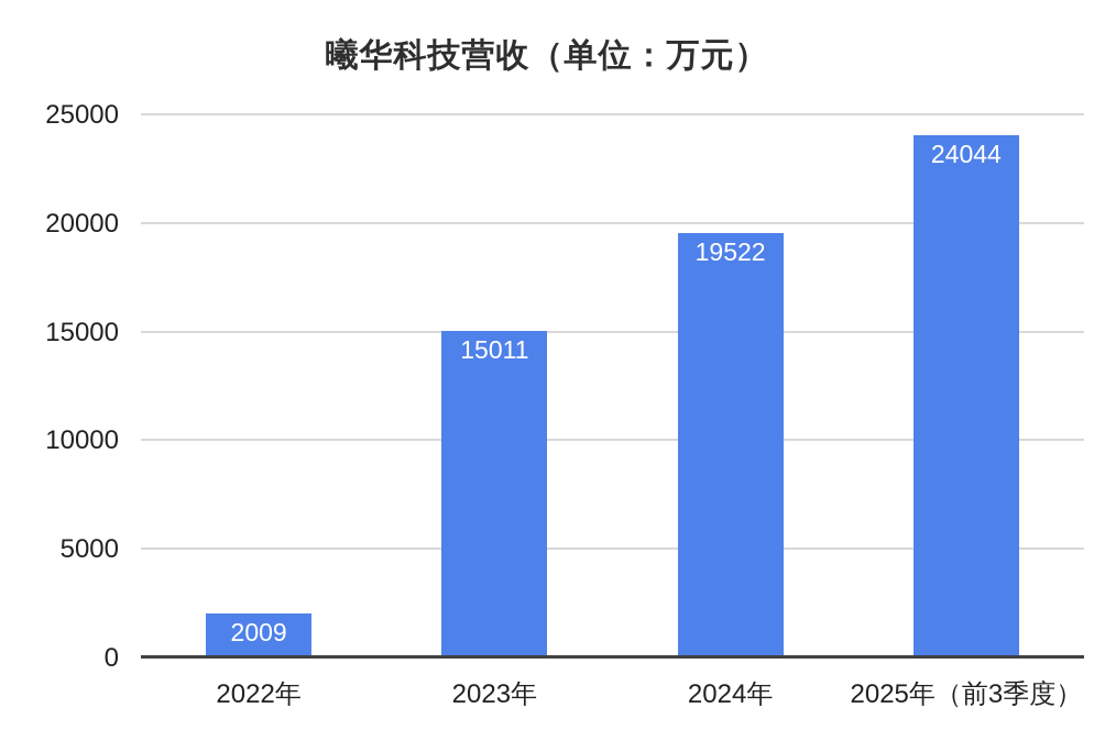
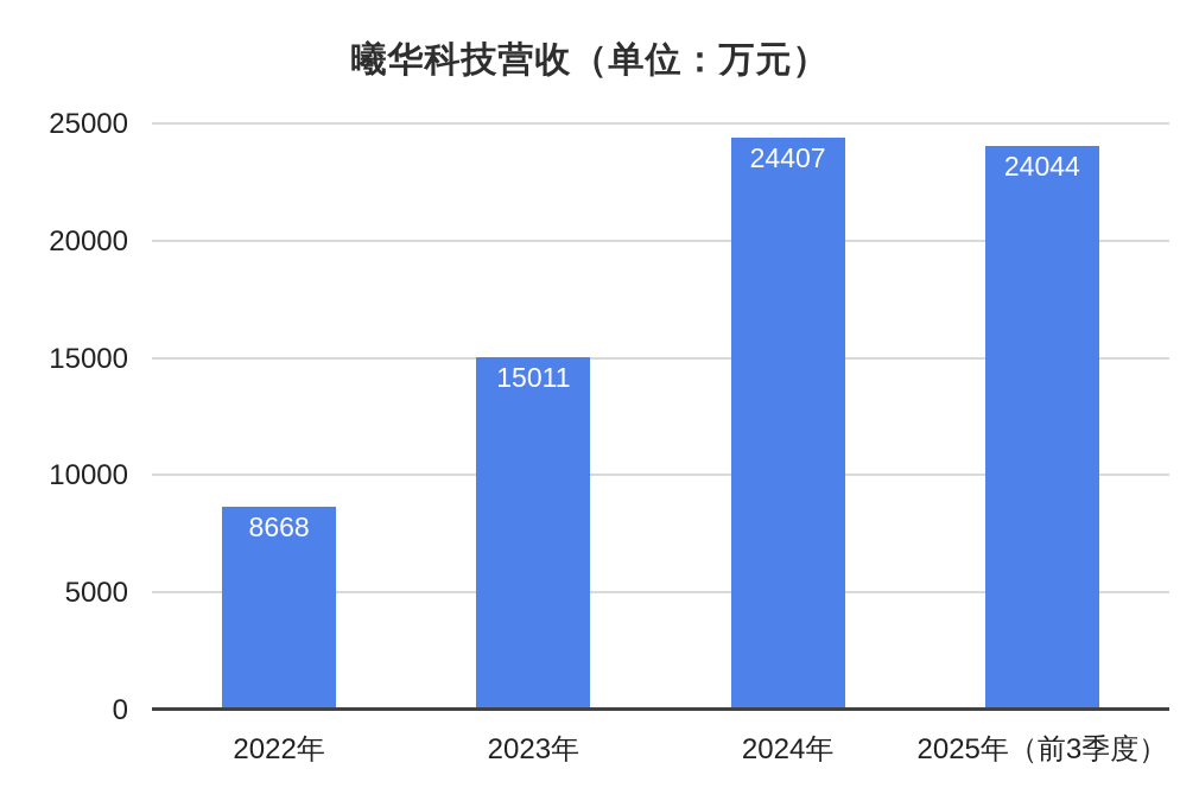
2022年: 2009 -> 8668
2024年: 19522 -> 24407
